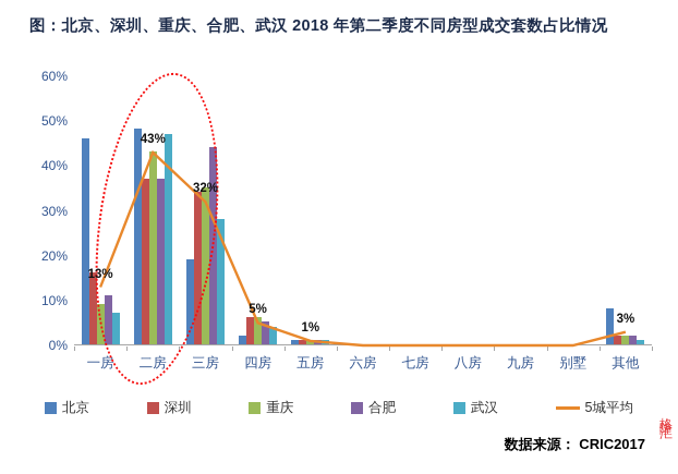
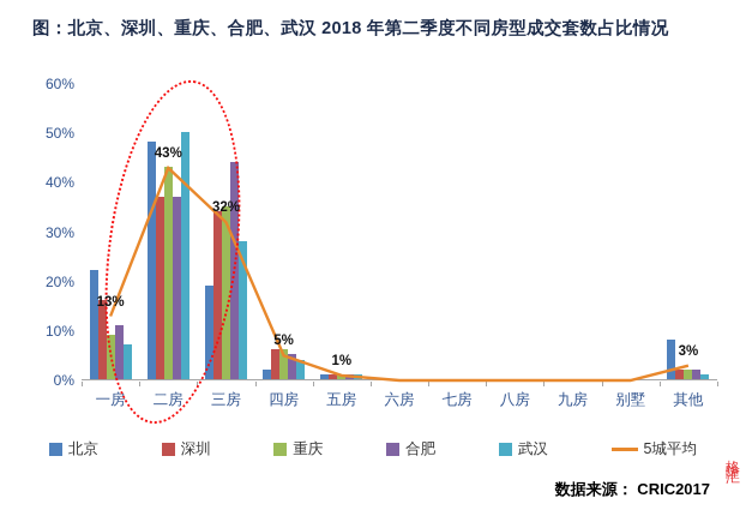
北京/一房: 46% -> 22%
武汉/二房: 47% -> 50%
